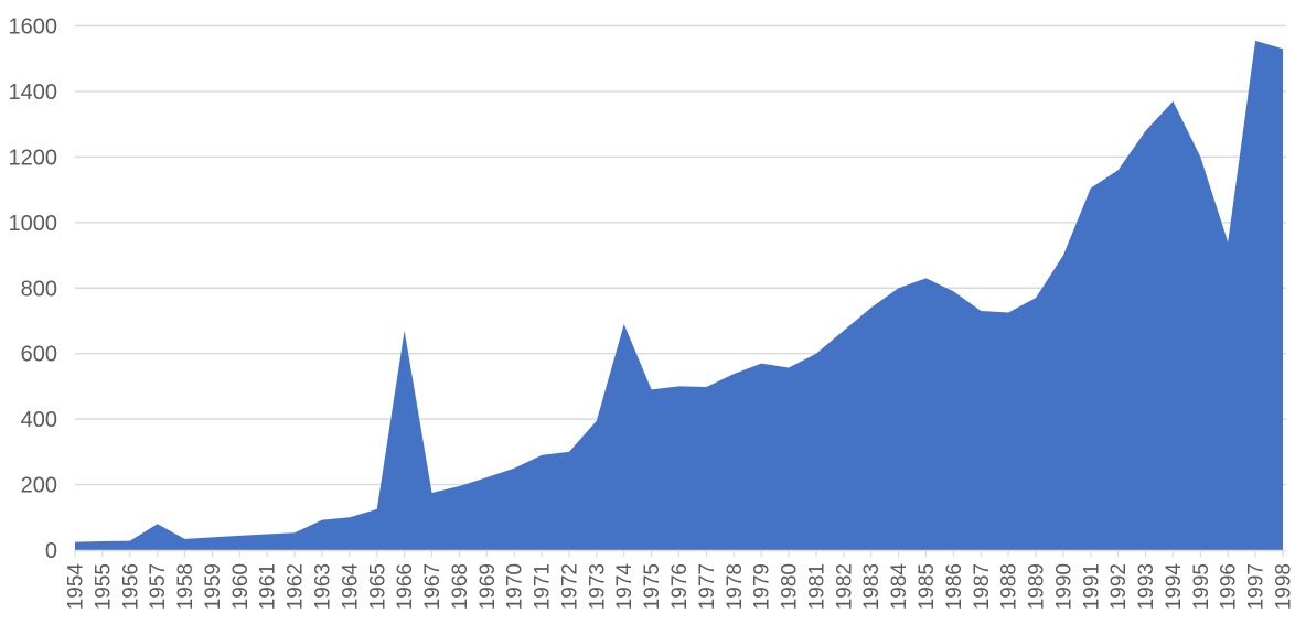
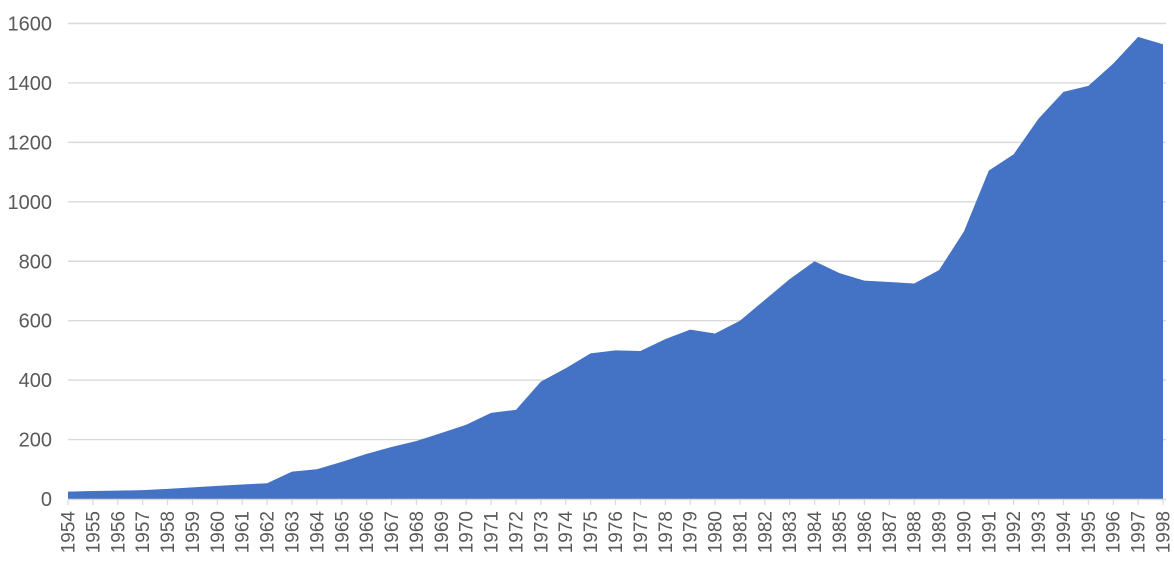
1957: 80 -> 30
1966: 670 -> 150
1974: 690 -> 440
1985: 830 -> 760
1986: 790 -> 740
1995: 1200 -> 1390
1996: 940 -> 1460
